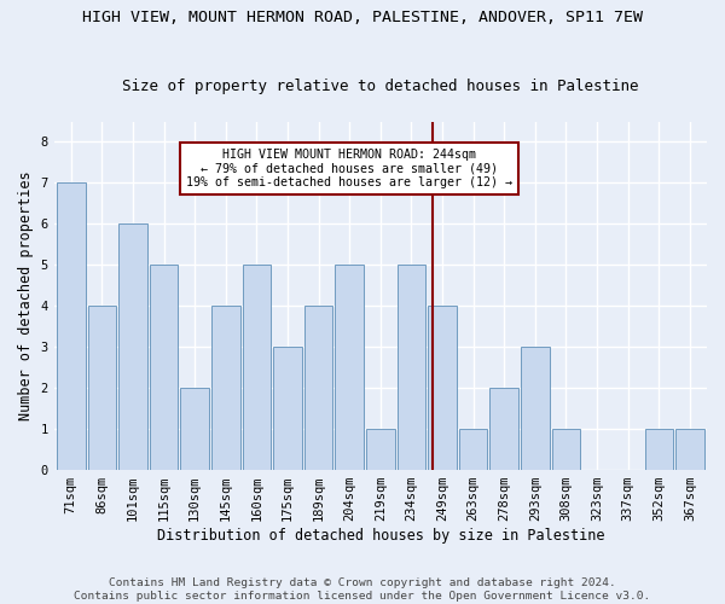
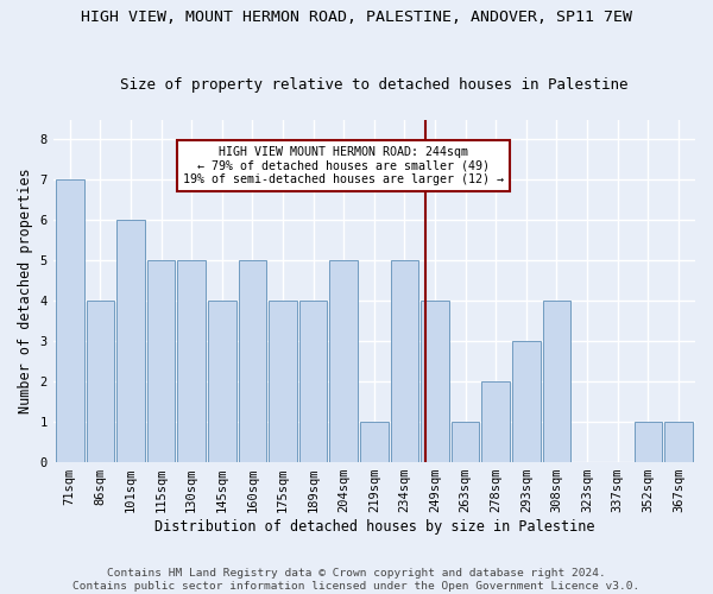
130sqm: 2 -> 5
175sqm: 3 -> 4
308sqm: 1 -> 4
